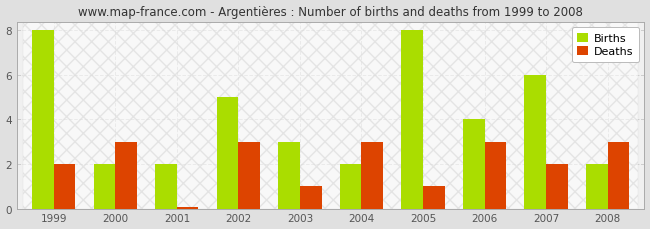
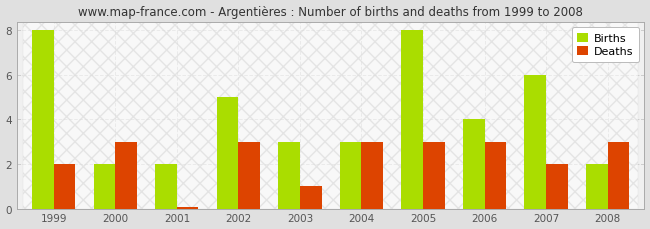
Births/2004: 2 -> 3
Deaths/2005: 1.00 -> 3.00
